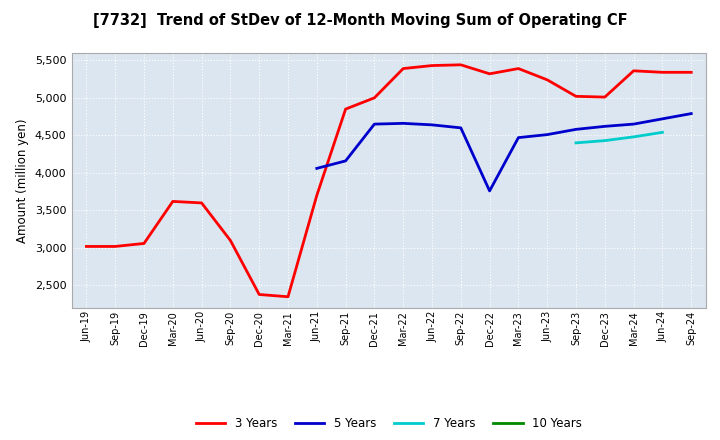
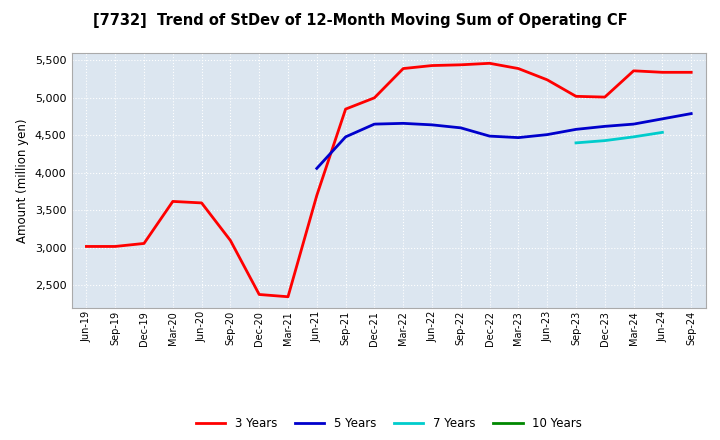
5 Years/Sep-21: 4,160 -> 4,480
3 Years/Dec-22: 5,320 -> 5,460
5 Years/Dec-22: 3,760 -> 4,490
